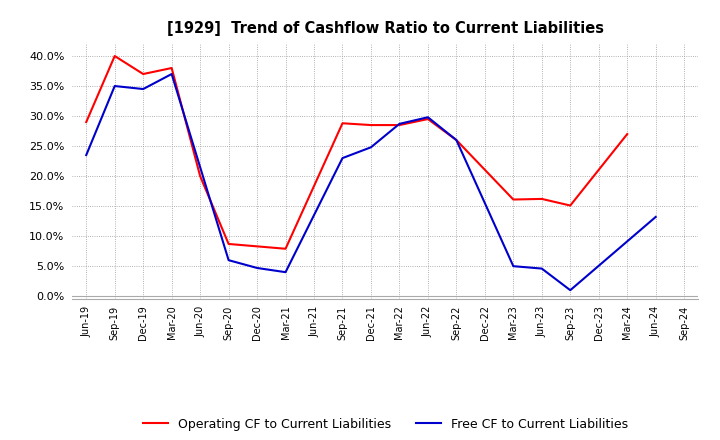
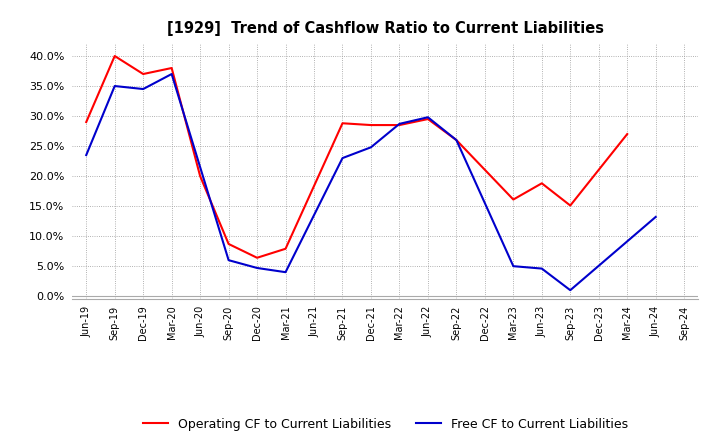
Operating CF to Current Liabilities/Dec-20: 8.3% -> 6.4%
Operating CF to Current Liabilities/Jun-23: 16.2% -> 18.8%
